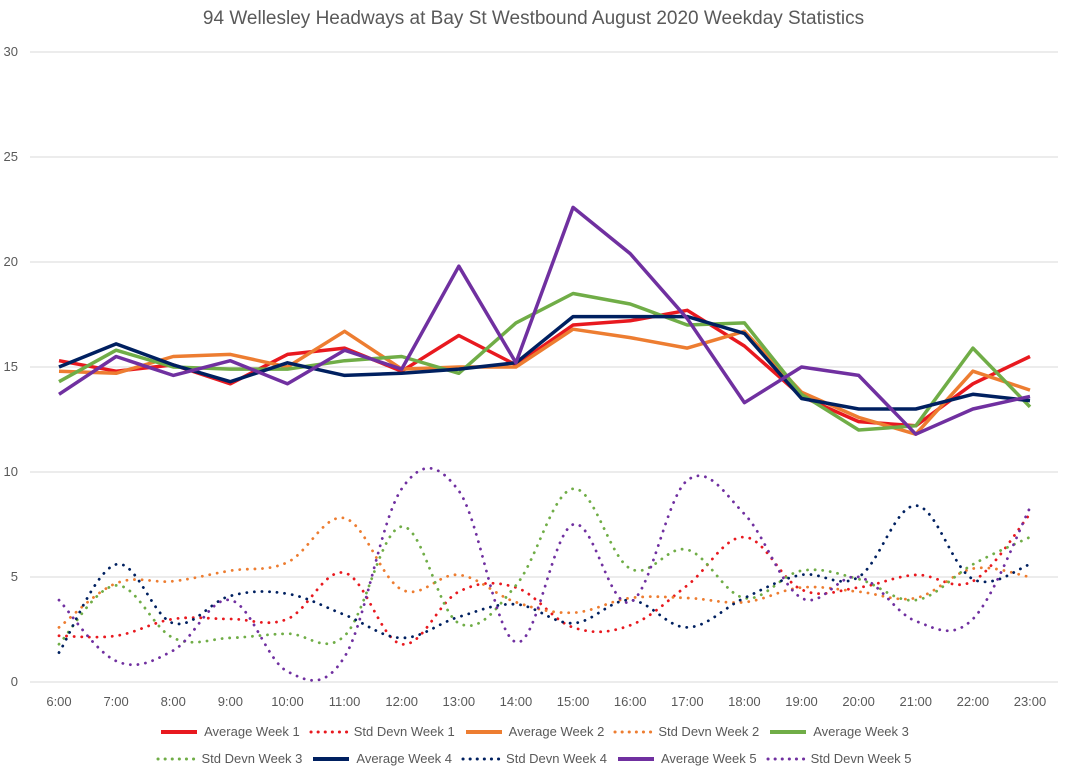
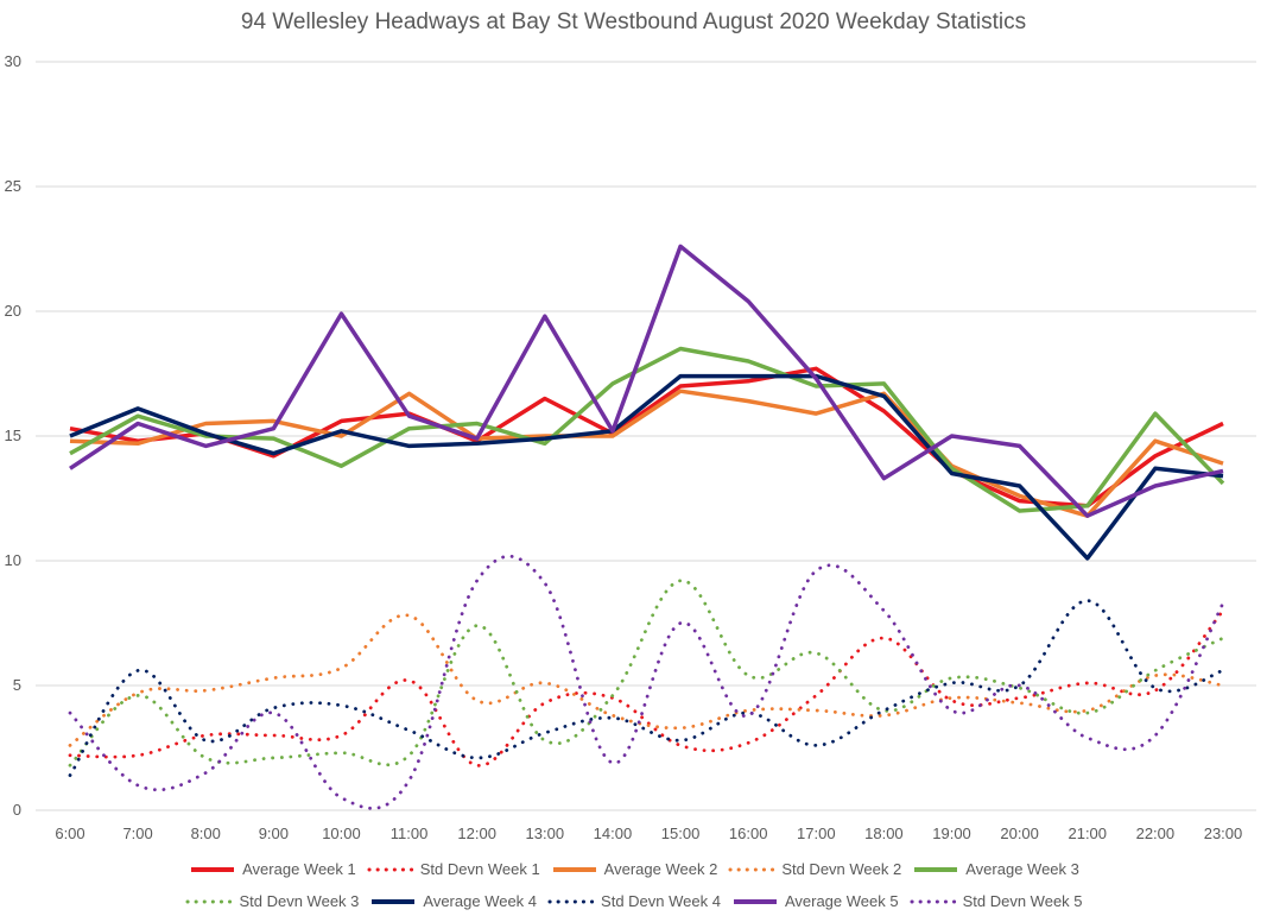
Average Week 3/10:00: 14.9 -> 13.8
Average Week 5/10:00: 14.2 -> 19.9
Average Week 4/21:00: 13.0 -> 10.1
